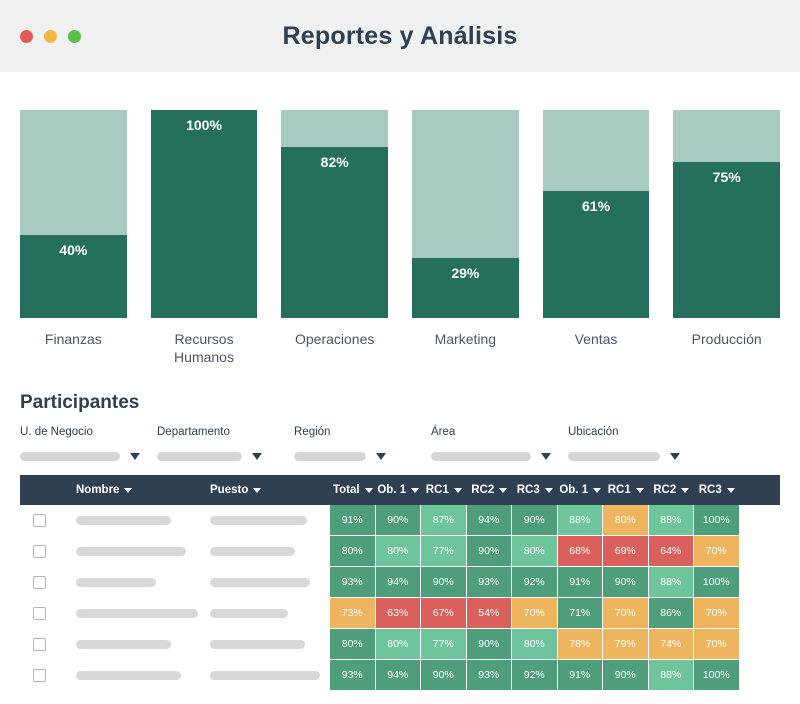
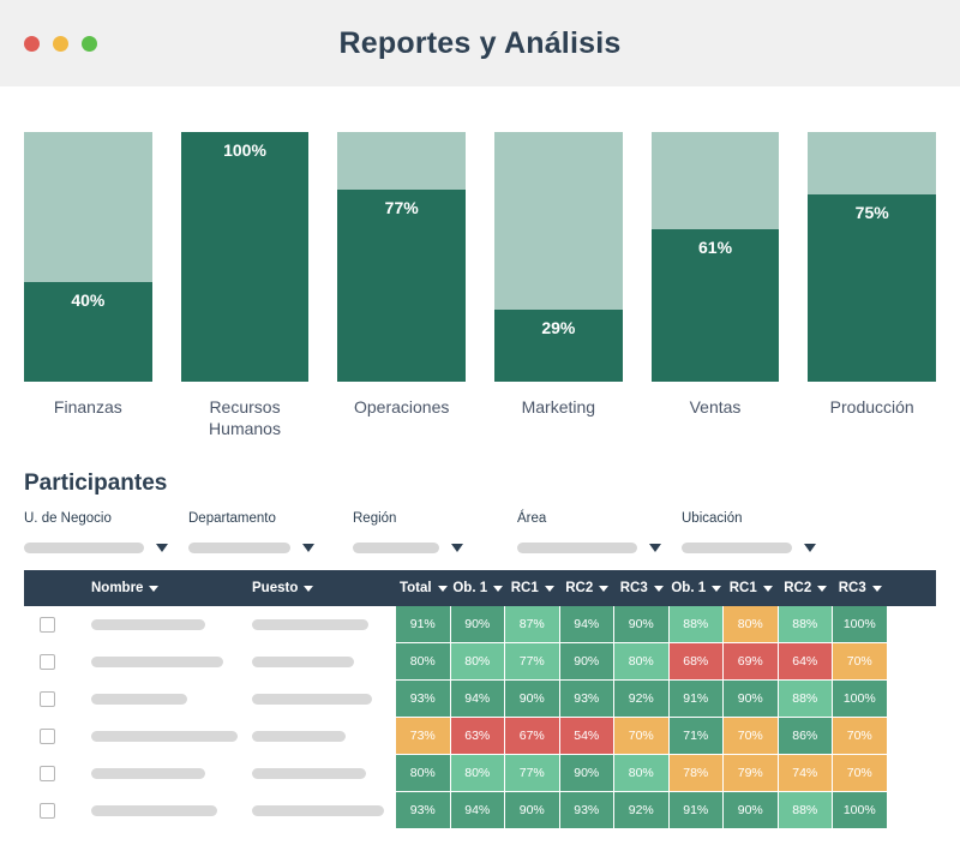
Operaciones: 82% -> 77%
